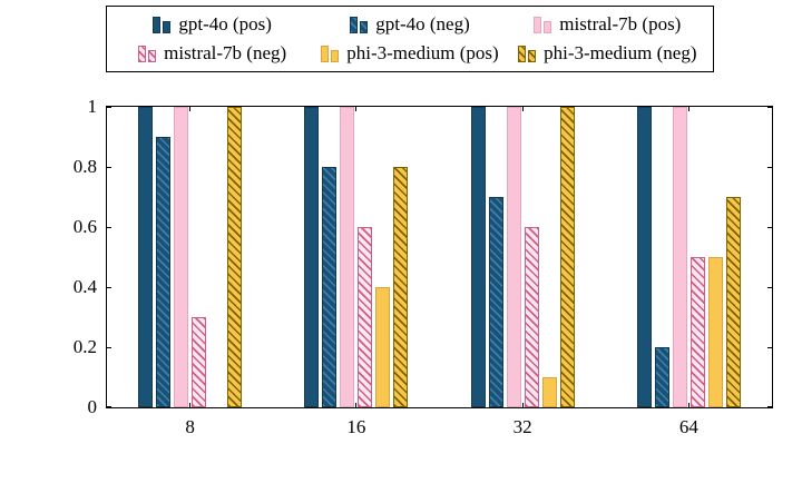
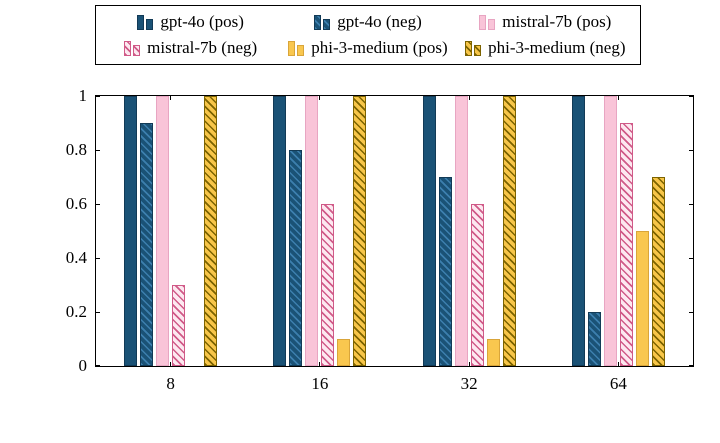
phi-3-medium (pos)/16: 0.4 -> 0.1
phi-3-medium (neg)/16: 0.8 -> 1.0
mistral-7b (neg)/64: 0.5 -> 0.9
